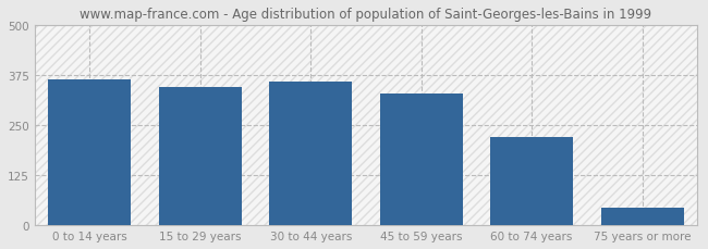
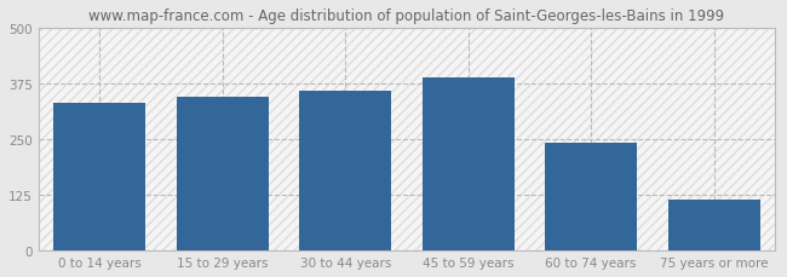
0 to 14 years: 365 -> 332
45 to 59 years: 330 -> 388
60 to 74 years: 220 -> 243
75 years or more: 45 -> 115
